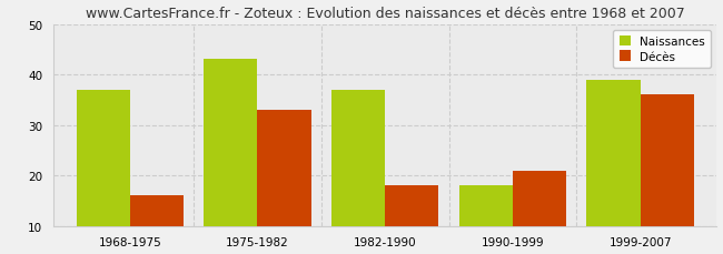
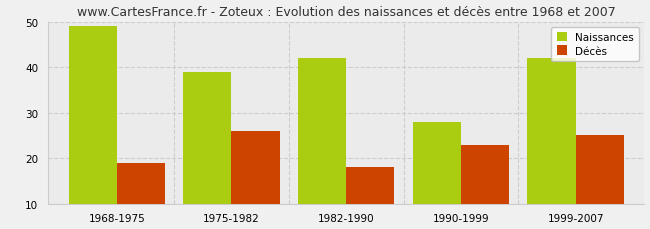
Naissances/1968-1975: 37 -> 49
Décès/1968-1975: 16 -> 19
Naissances/1975-1982: 43 -> 39
Décès/1975-1982: 33 -> 26
Naissances/1982-1990: 37 -> 42
Naissances/1990-1999: 18 -> 28
Décès/1990-1999: 21 -> 23
Naissances/1999-2007: 39 -> 42
Décès/1999-2007: 36 -> 25
